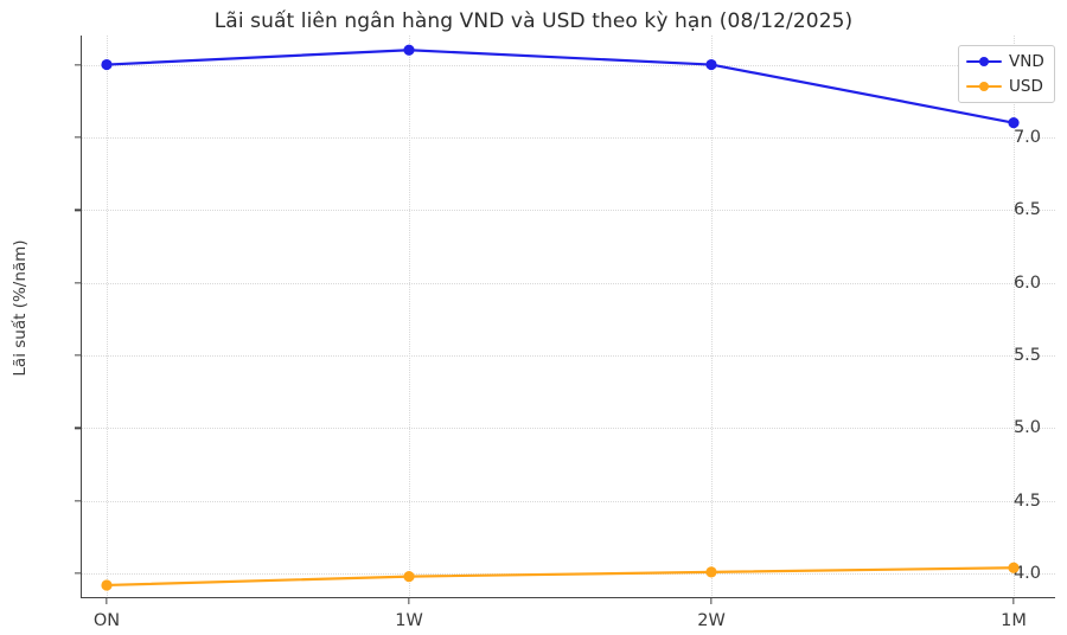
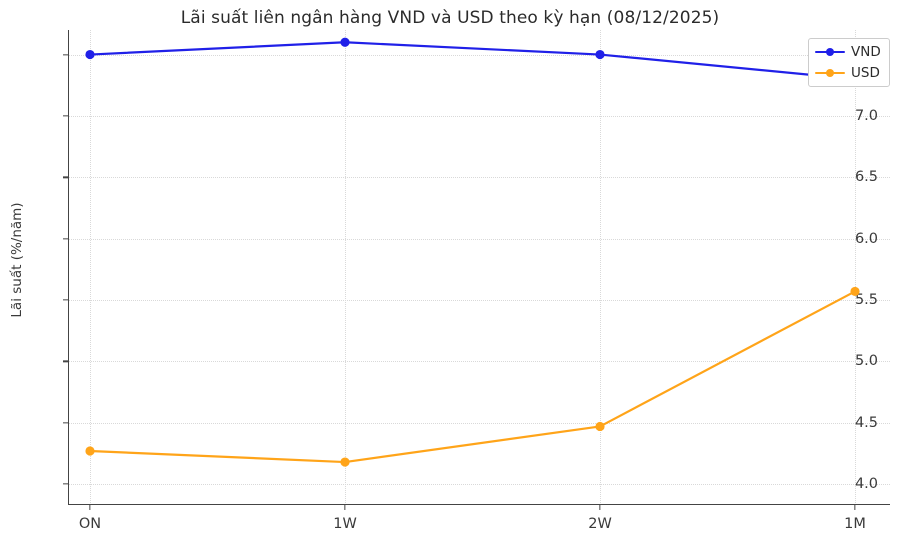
USD/ON: 3.92 -> 4.27
USD/1W: 3.98 -> 4.18
USD/2W: 4.01 -> 4.47
VND/1M: 7.1 -> 7.3
USD/1M: 4.04 -> 5.57
